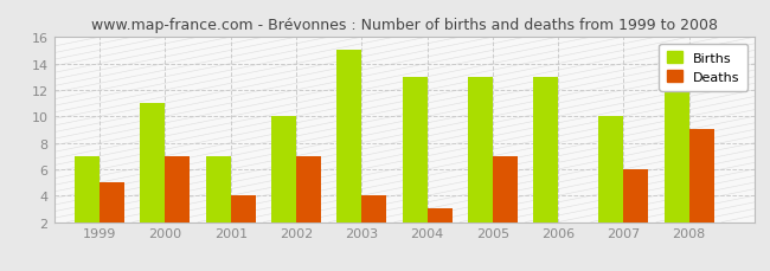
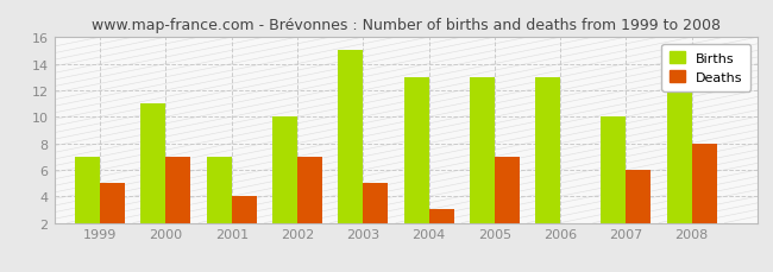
Deaths/2003: 4 -> 5
Deaths/2008: 9 -> 8
